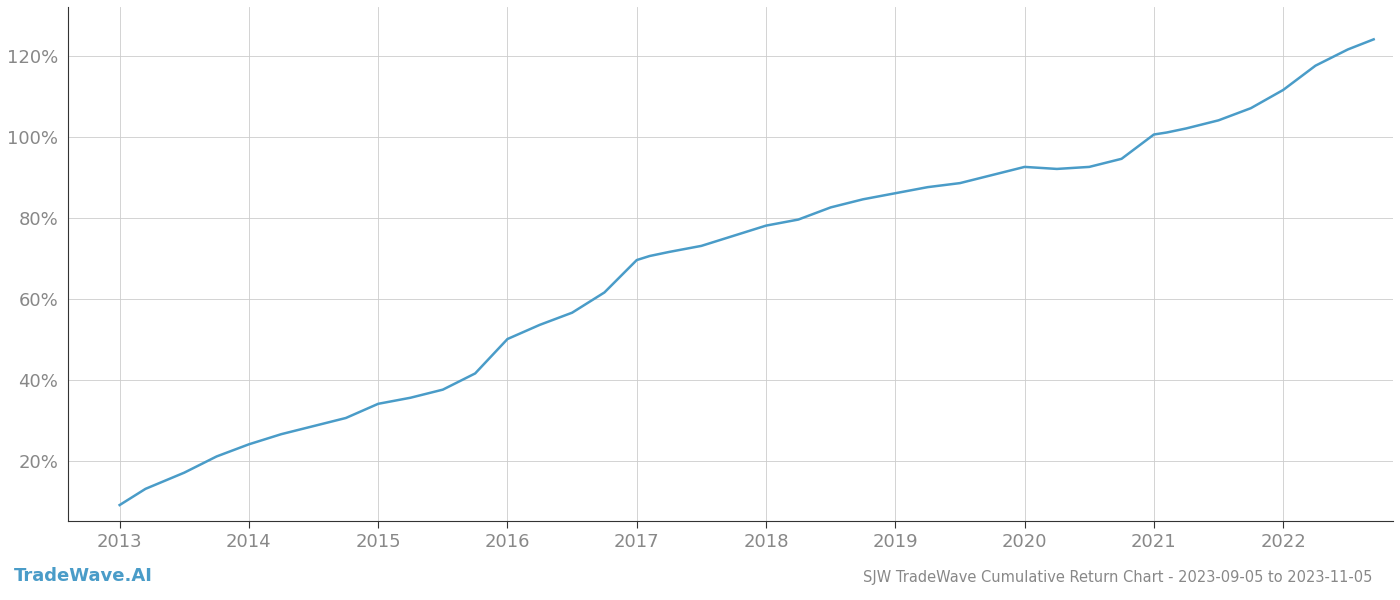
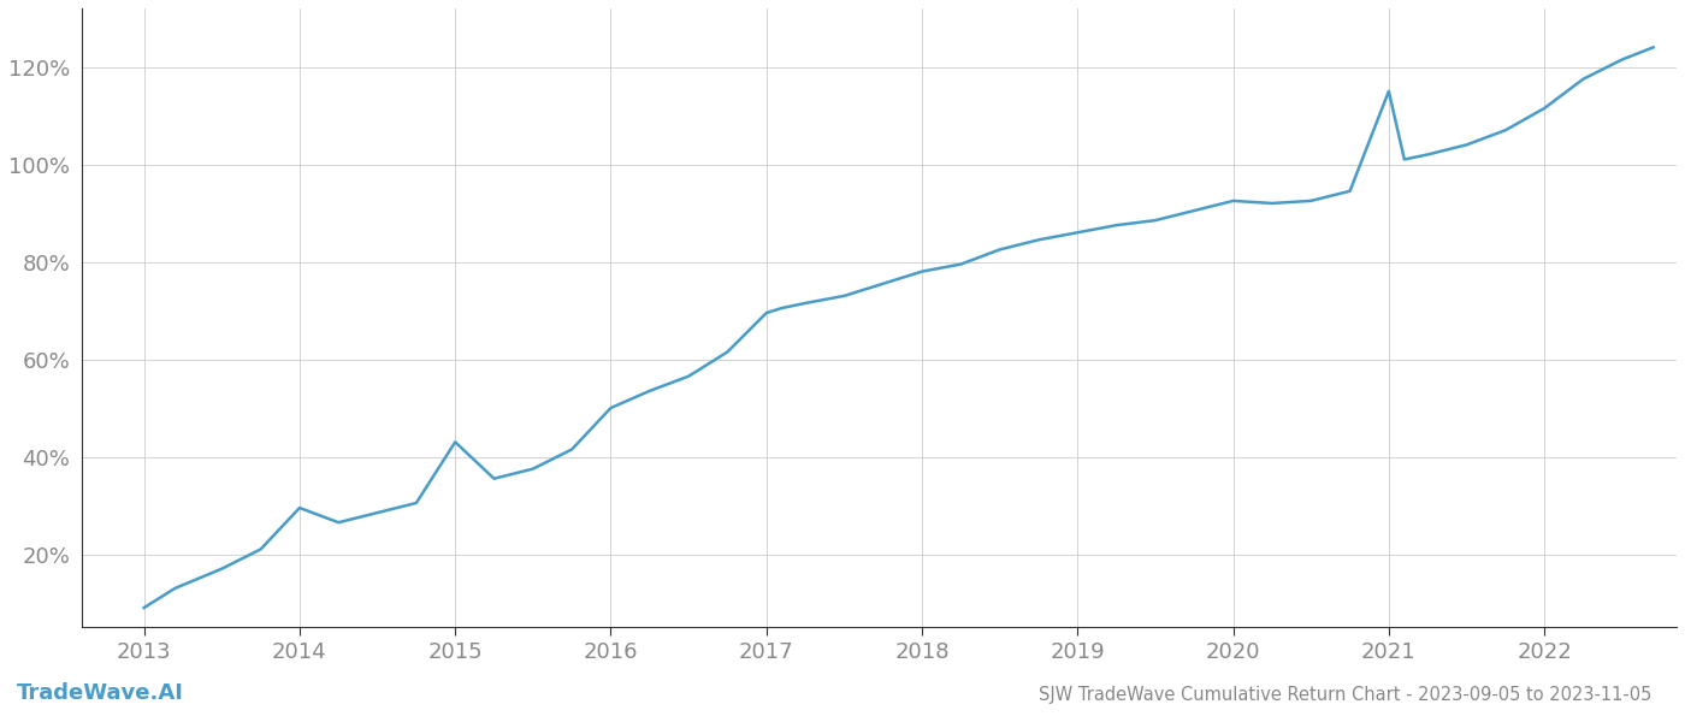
2014: 24.0% -> 29.5%
2015: 34.0% -> 43.0%
2021: 100.5% -> 115.0%
